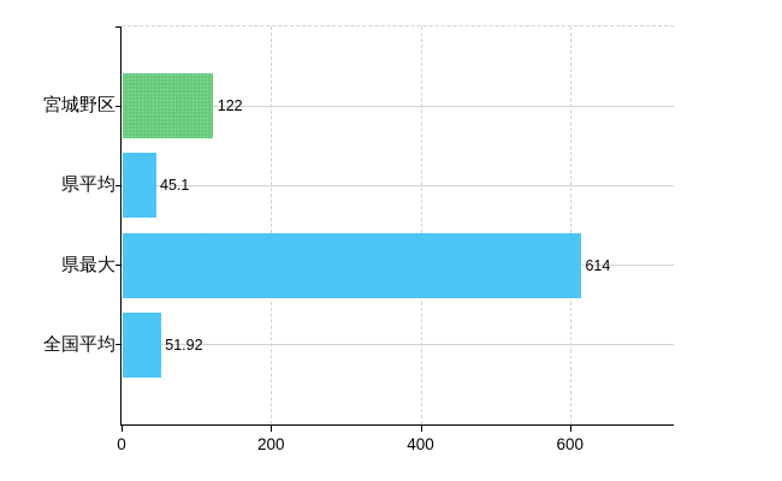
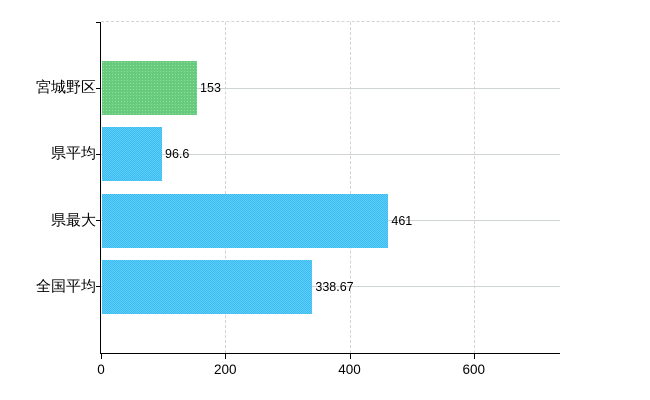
宮城野区: 122 -> 153
県平均: 45.1 -> 96.6
県最大: 614 -> 461
全国平均: 51.92 -> 338.67
